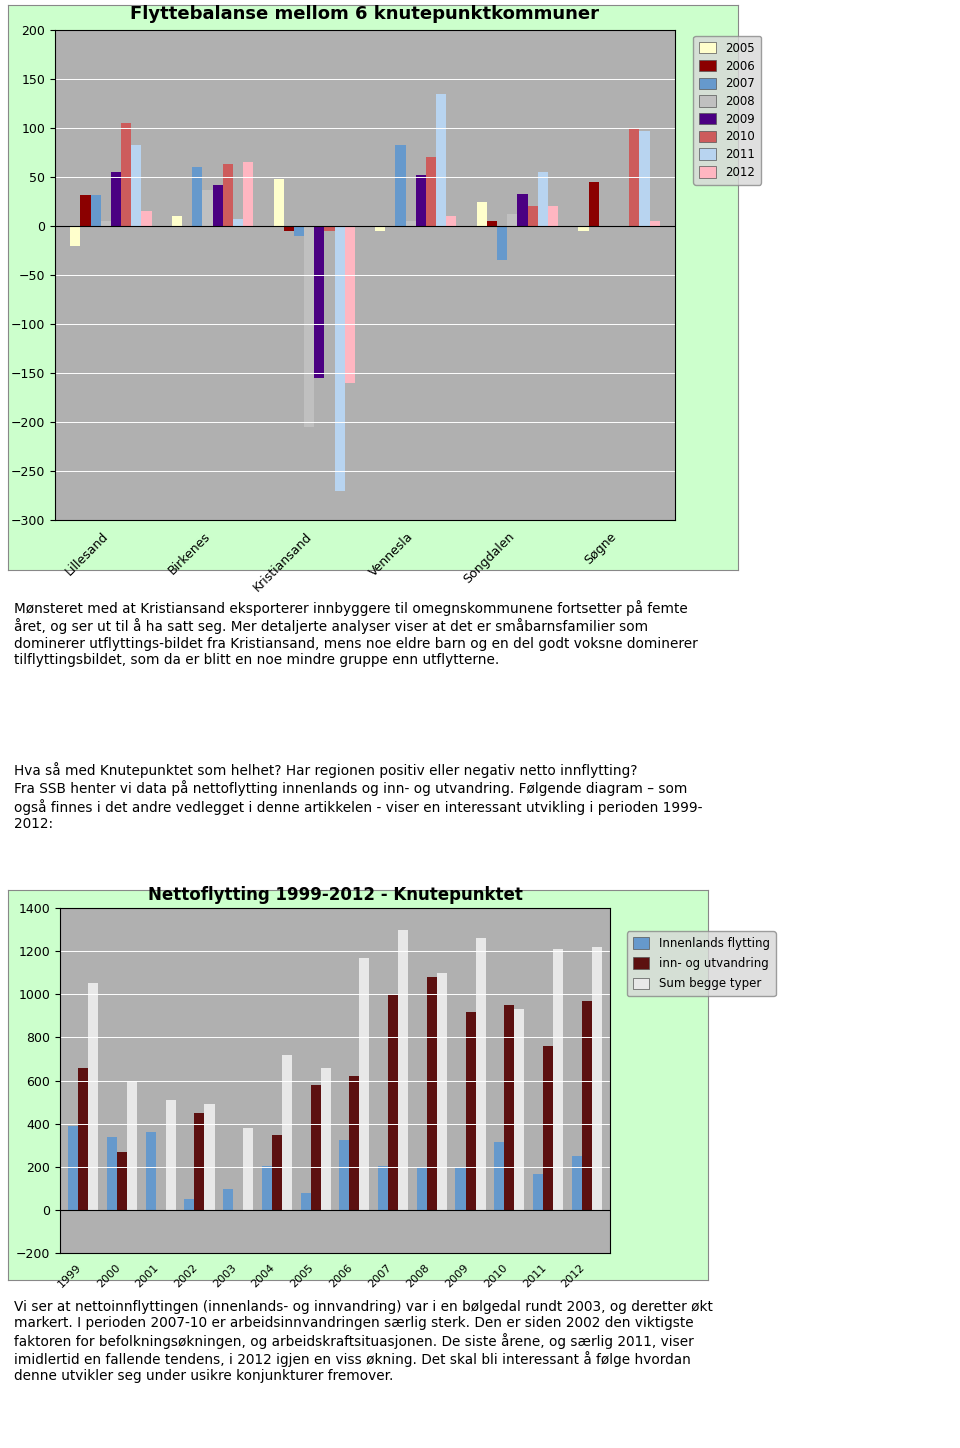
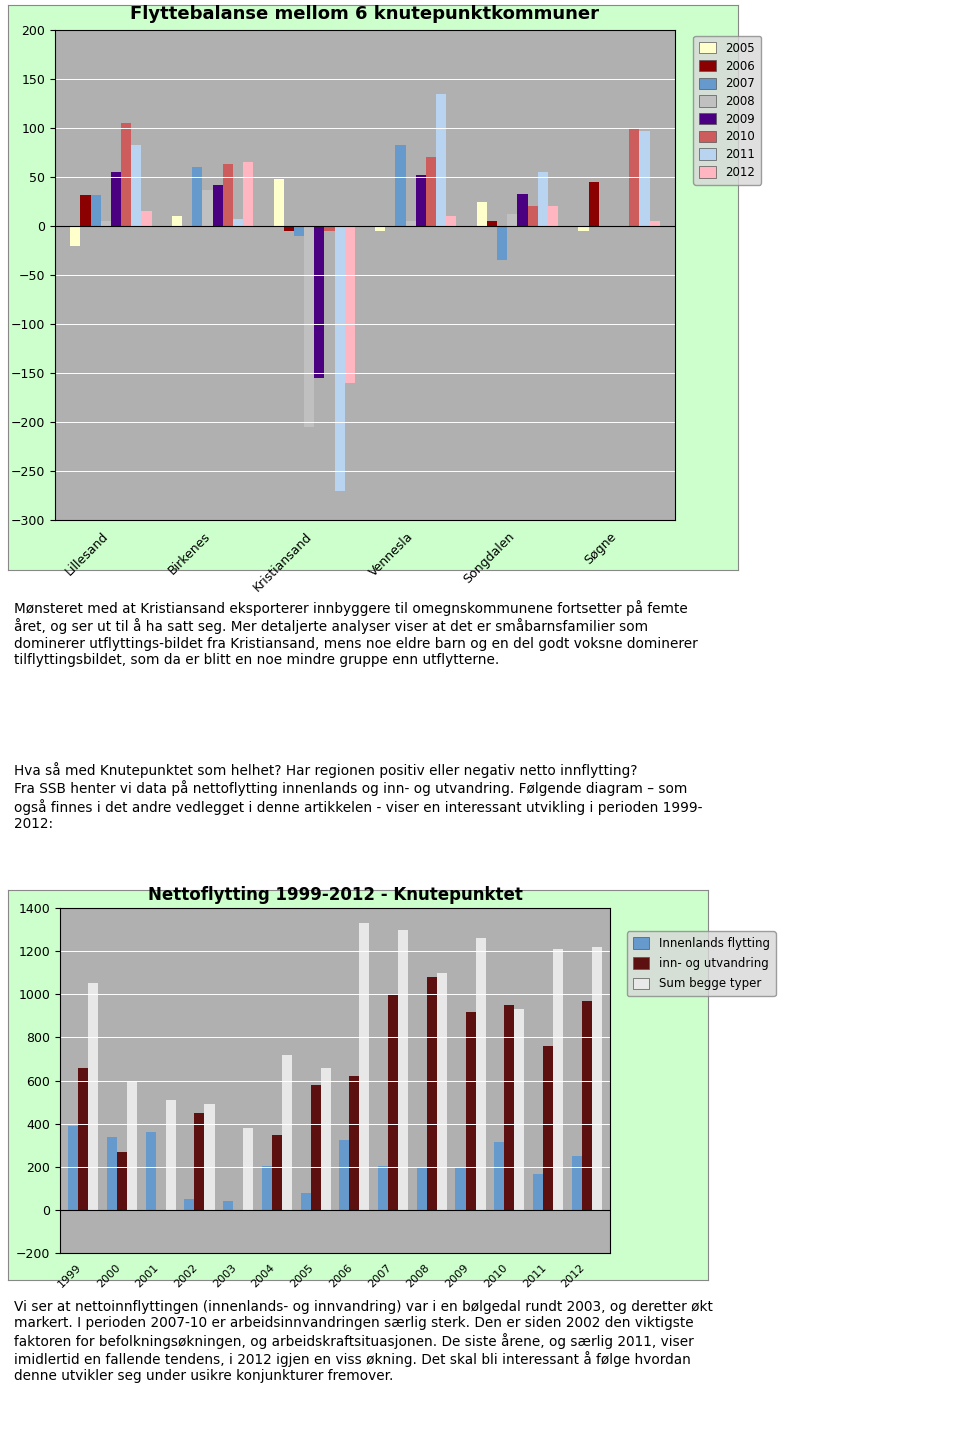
Nettoflytting 1999-2012 - Knutepunktet/Innenlands flytting/2003: 95 -> 40
Nettoflytting 1999-2012 - Knutepunktet/Sum begge typer/2006: 1170 -> 1330
